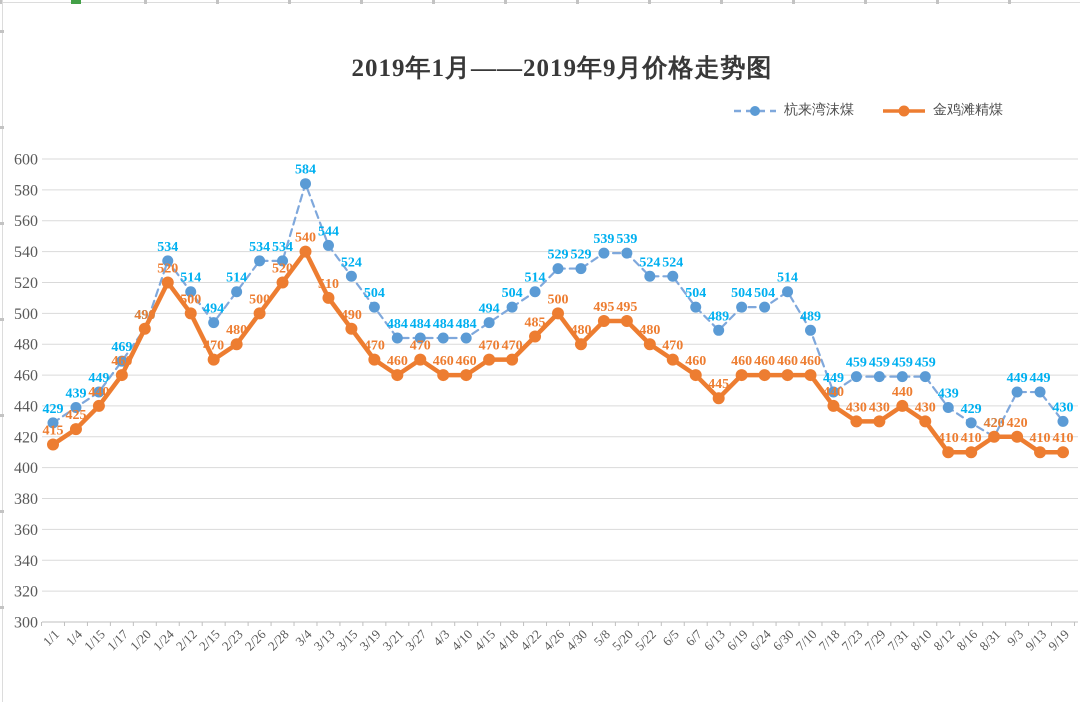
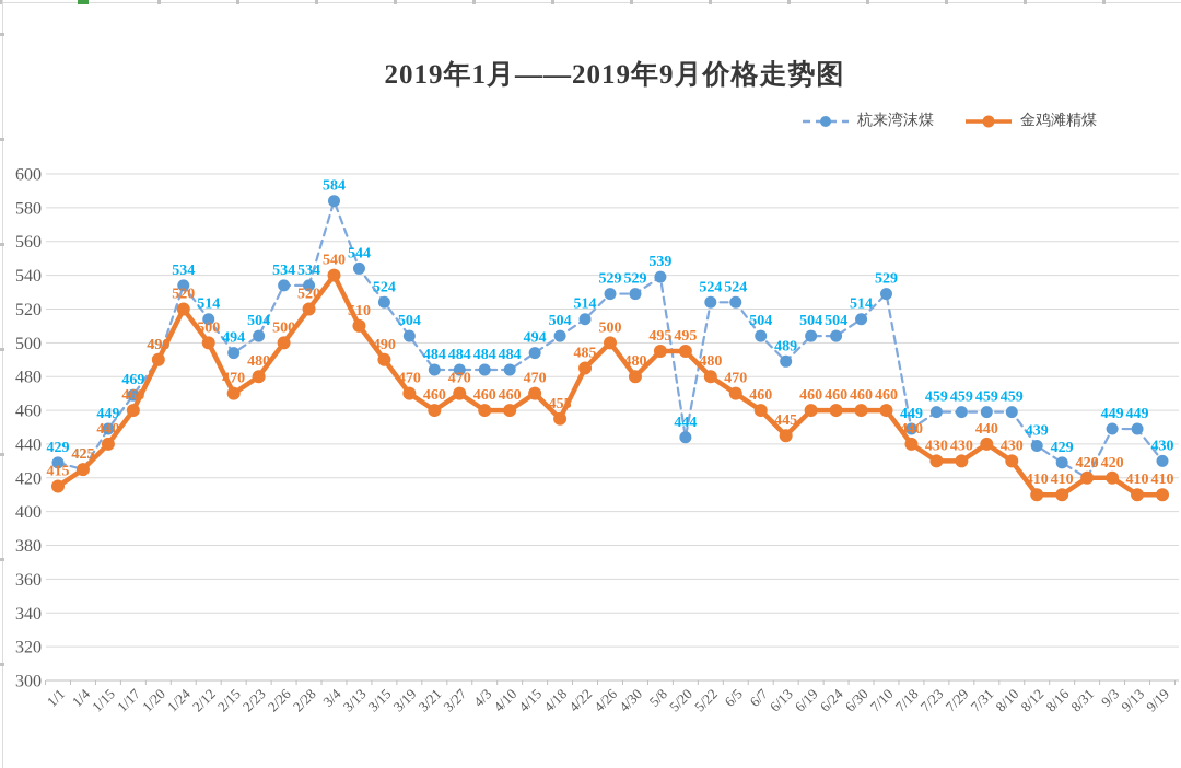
杭来湾沫煤/1/4: 439 -> 425
杭来湾沫煤/2/23: 514 -> 504
金鸡滩精煤/4/18: 470 -> 455
杭来湾沫煤/5/20: 539 -> 444
杭来湾沫煤/7/10: 489 -> 529
